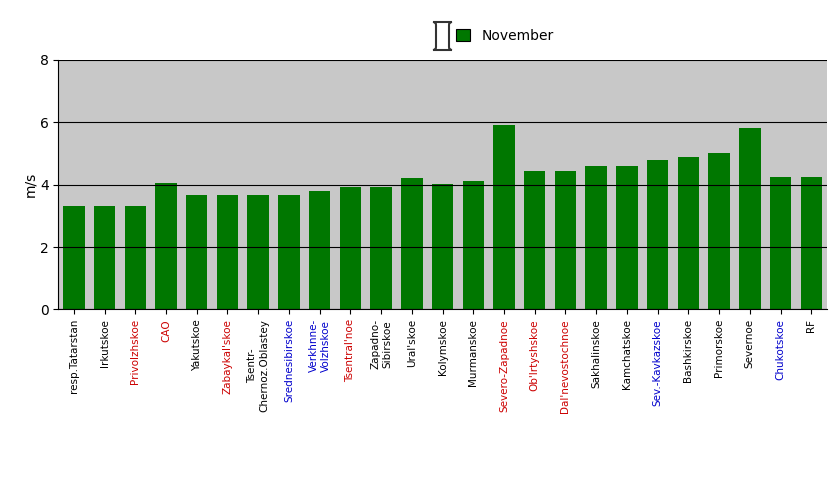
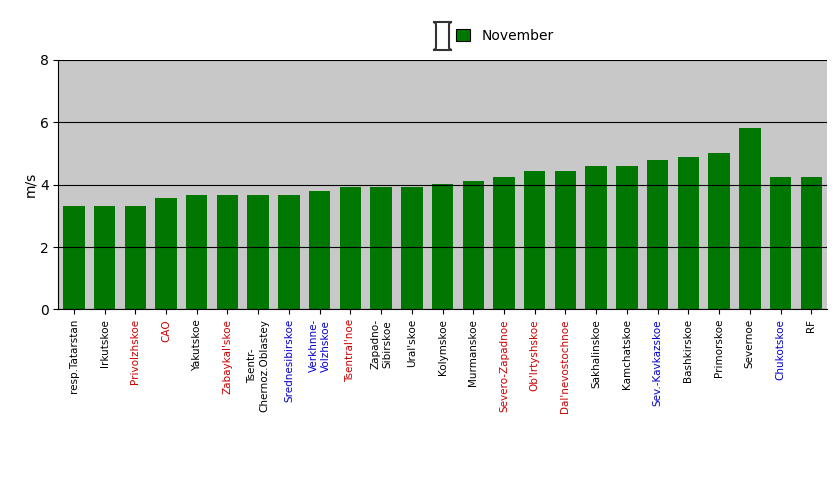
CAO: 4.05 -> 3.57
Ural'skoe: 4.20 -> 3.93
Severo-Zapadnoe: 5.90 -> 4.25
